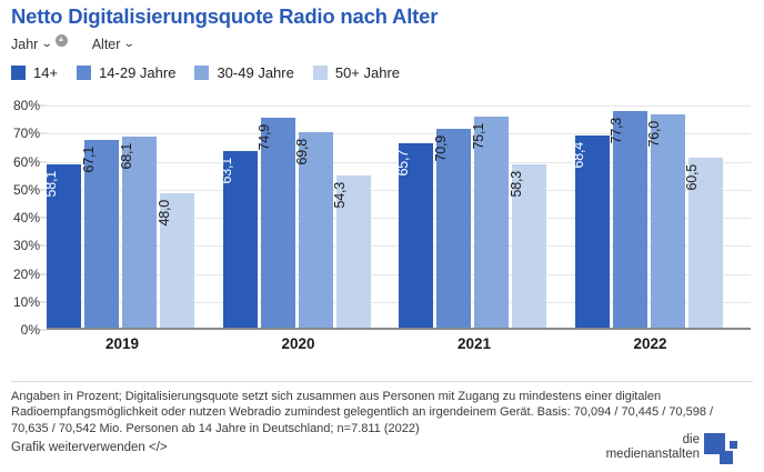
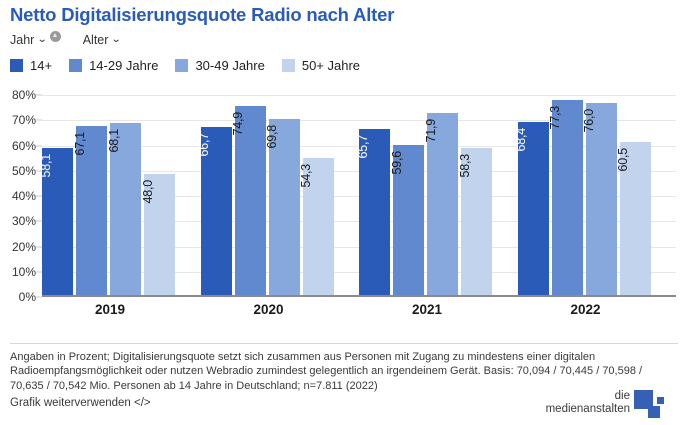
14+/2020: 63,1 -> 66,7
14-29 Jahre/2021: 70,9 -> 59,6
30-49 Jahre/2021: 75,1 -> 71,9
